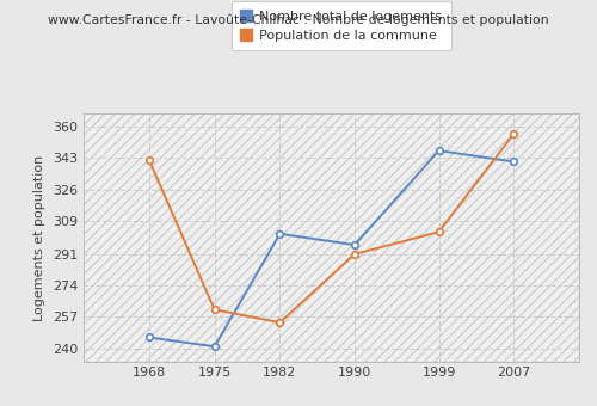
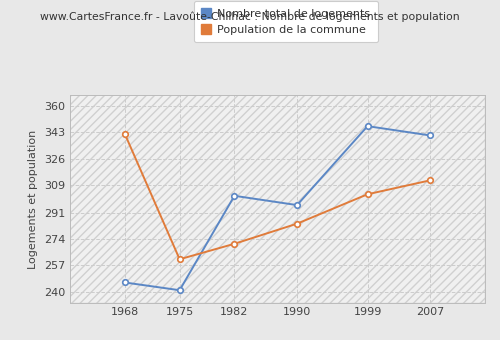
Population de la commune/1982: 254 -> 271
Population de la commune/1990: 291 -> 284
Population de la commune/2007: 356 -> 312
